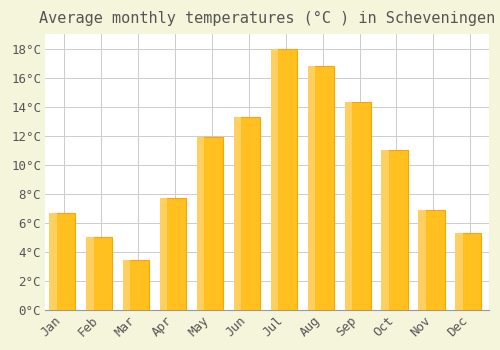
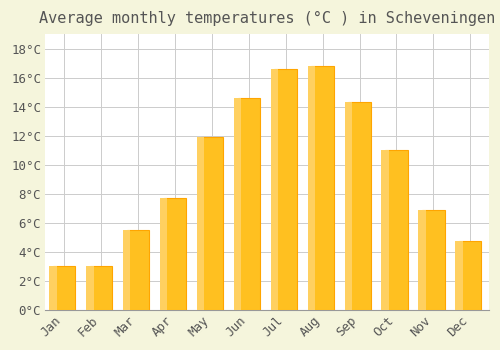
Jan: 6.7°C -> 3.0°C
Feb: 5.0°C -> 3.0°C
Mar: 3.4°C -> 5.5°C
Jun: 13.3°C -> 14.6°C
Jul: 18.0°C -> 16.6°C
Dec: 5.3°C -> 4.7°C
